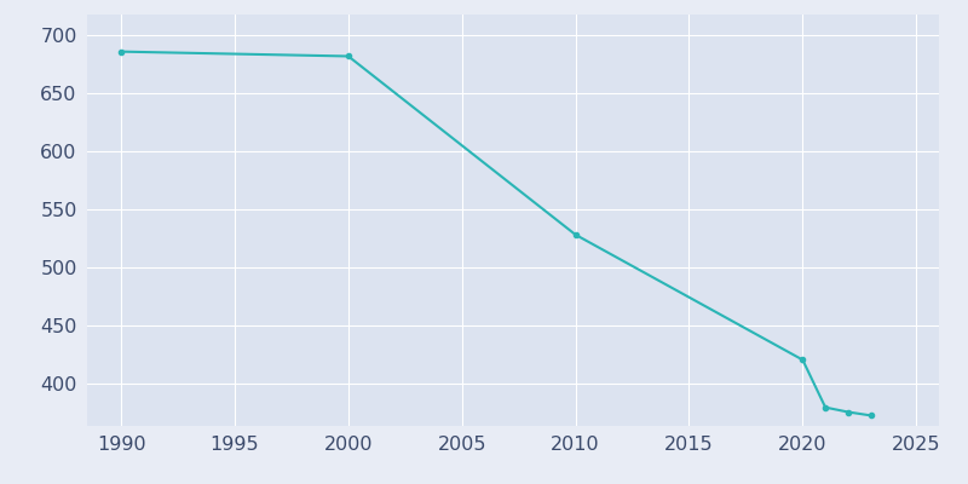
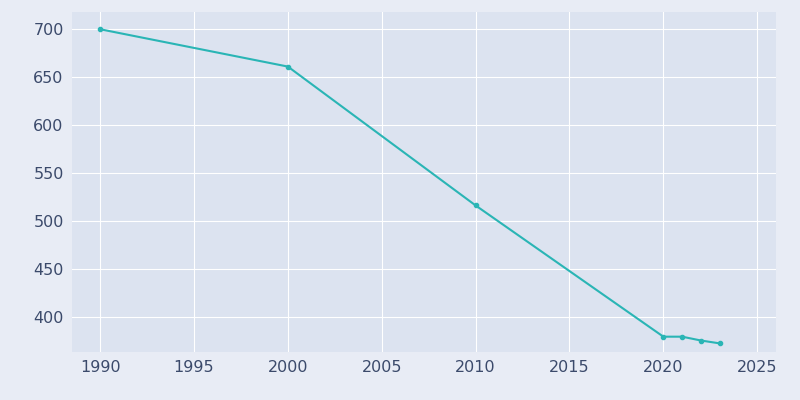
1990: 686 -> 700
2000: 682 -> 661
2010: 528 -> 516
2020: 420 -> 379
